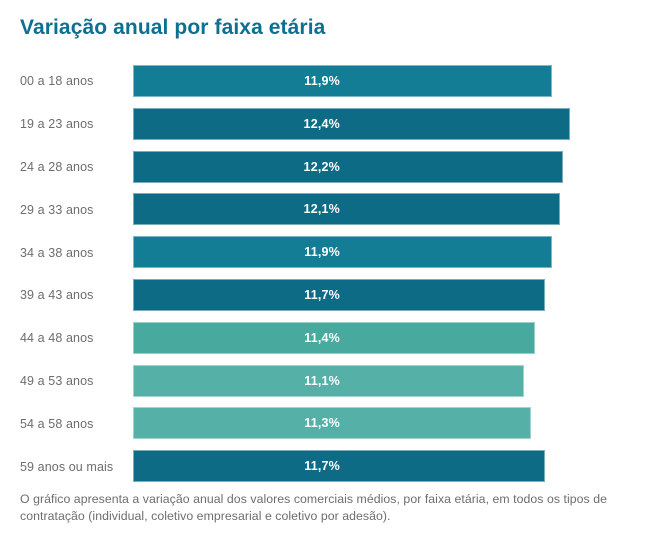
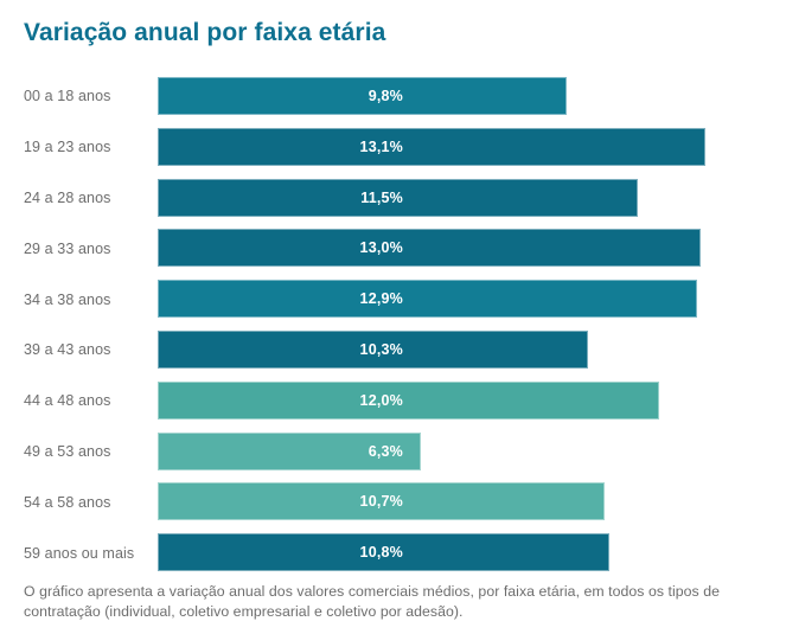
00 a 18 anos: 11,9% -> 9,8%
19 a 23 anos: 12,4% -> 13,1%
24 a 28 anos: 12,2% -> 11,5%
29 a 33 anos: 12,1% -> 13,0%
34 a 38 anos: 11,9% -> 12,9%
39 a 43 anos: 11,7% -> 10,3%
44 a 48 anos: 11,4% -> 12,0%
49 a 53 anos: 11,1% -> 6,3%
54 a 58 anos: 11,3% -> 10,7%
59 anos ou mais: 11,7% -> 10,8%
